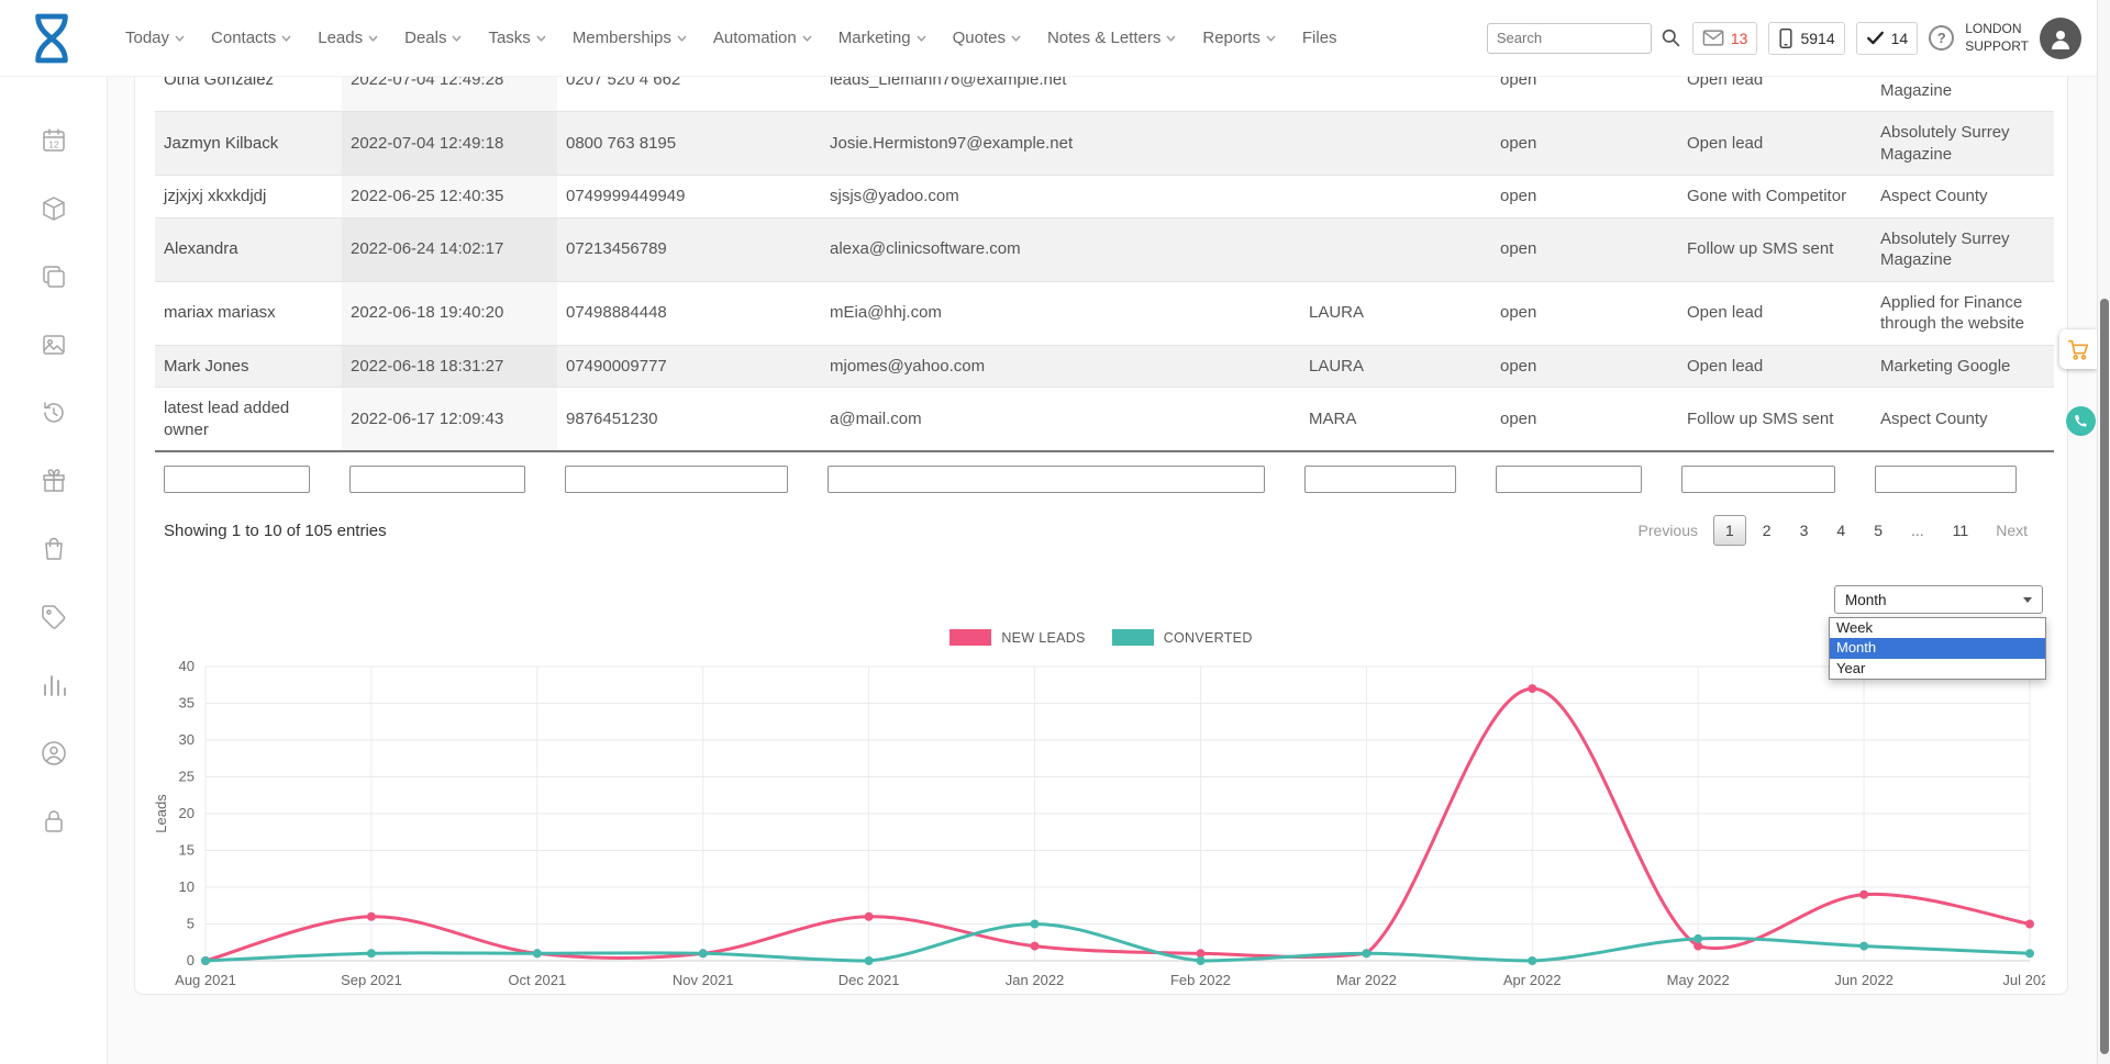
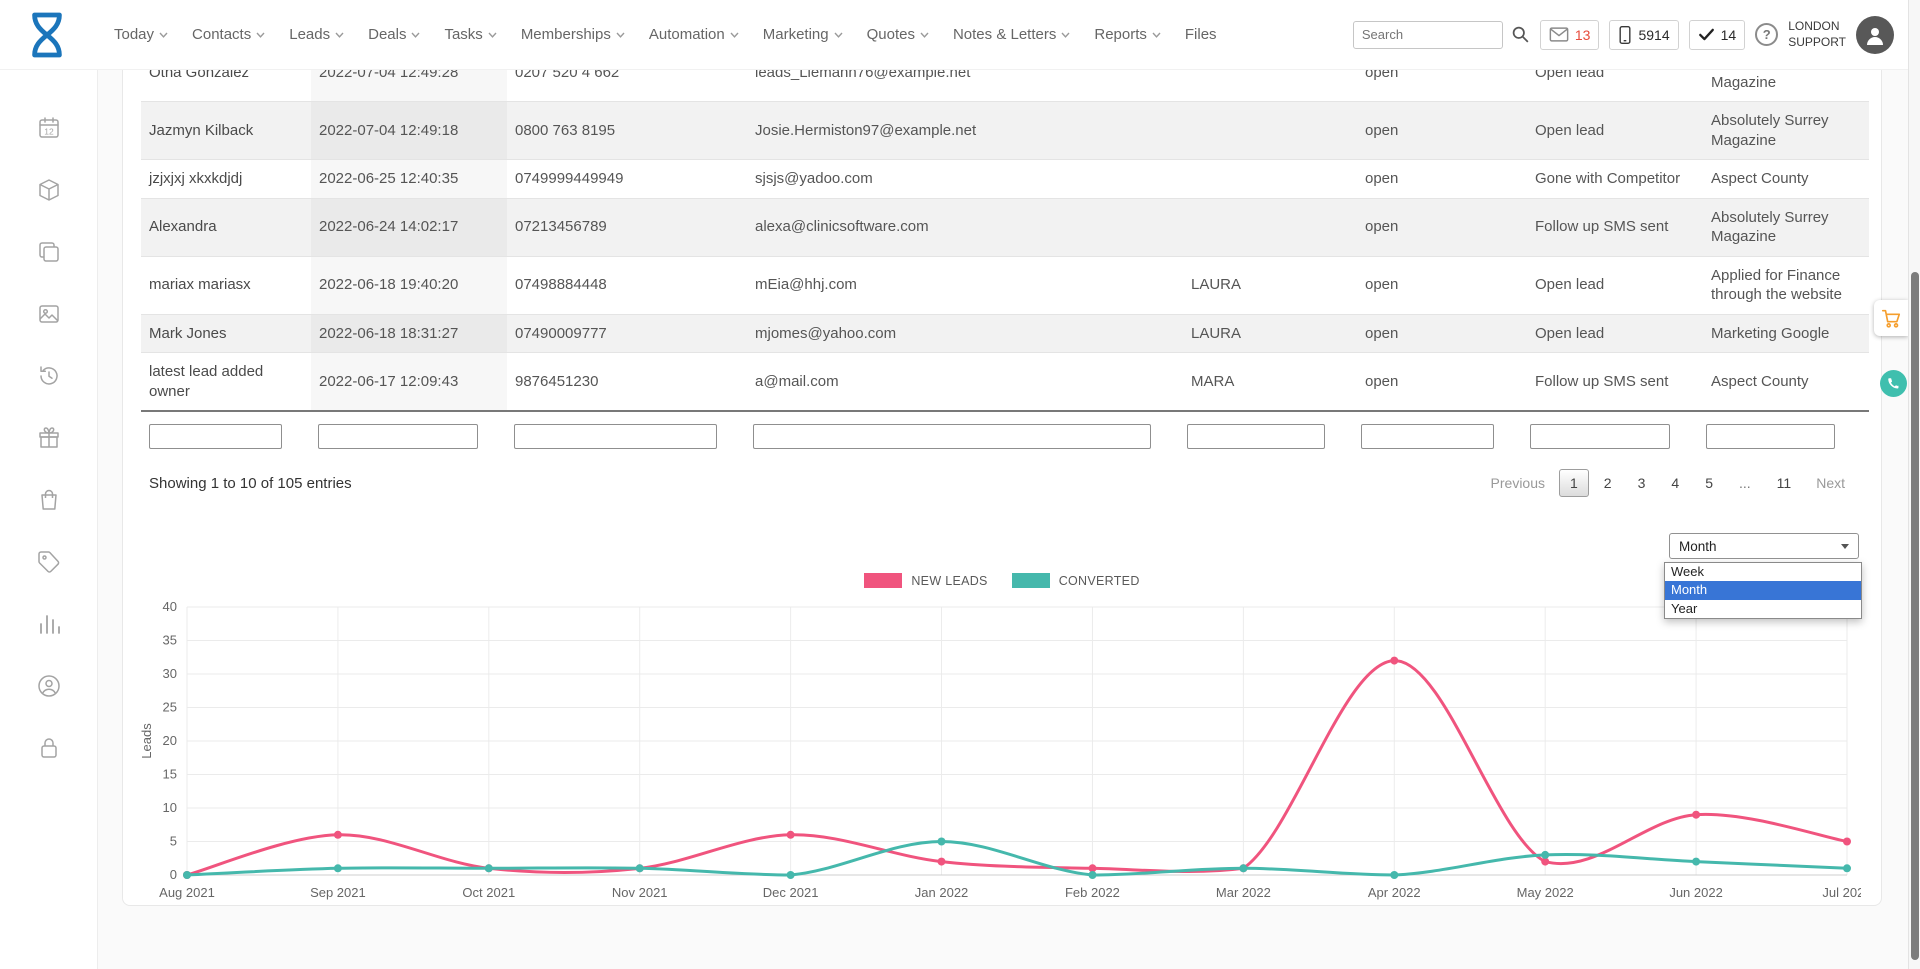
NEW LEADS/Apr 2022: 37 -> 32
